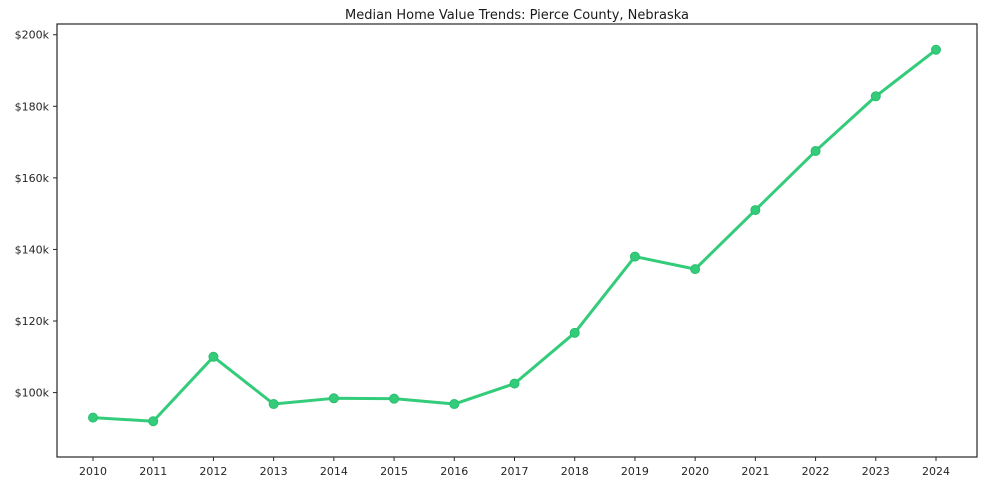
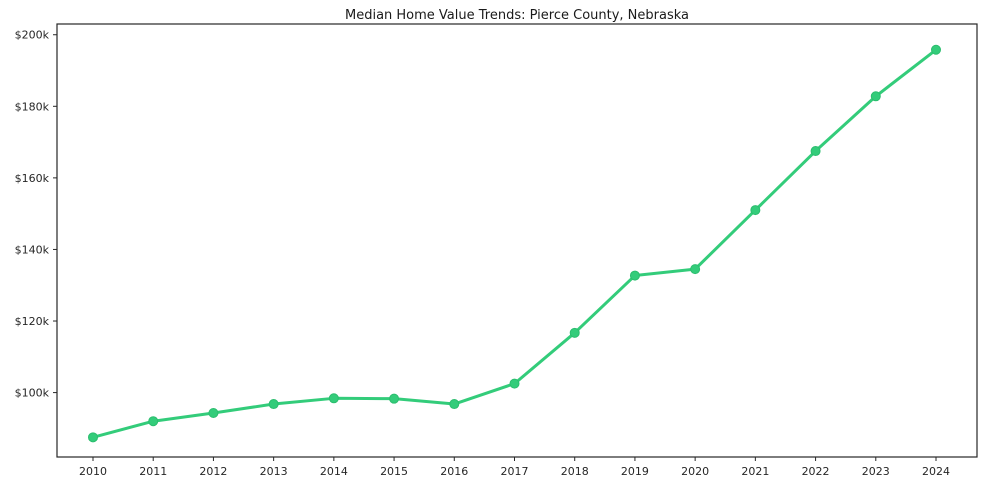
2010: $93k -> $88k
2012: $110k -> $94k
2019: $138k -> $133k
